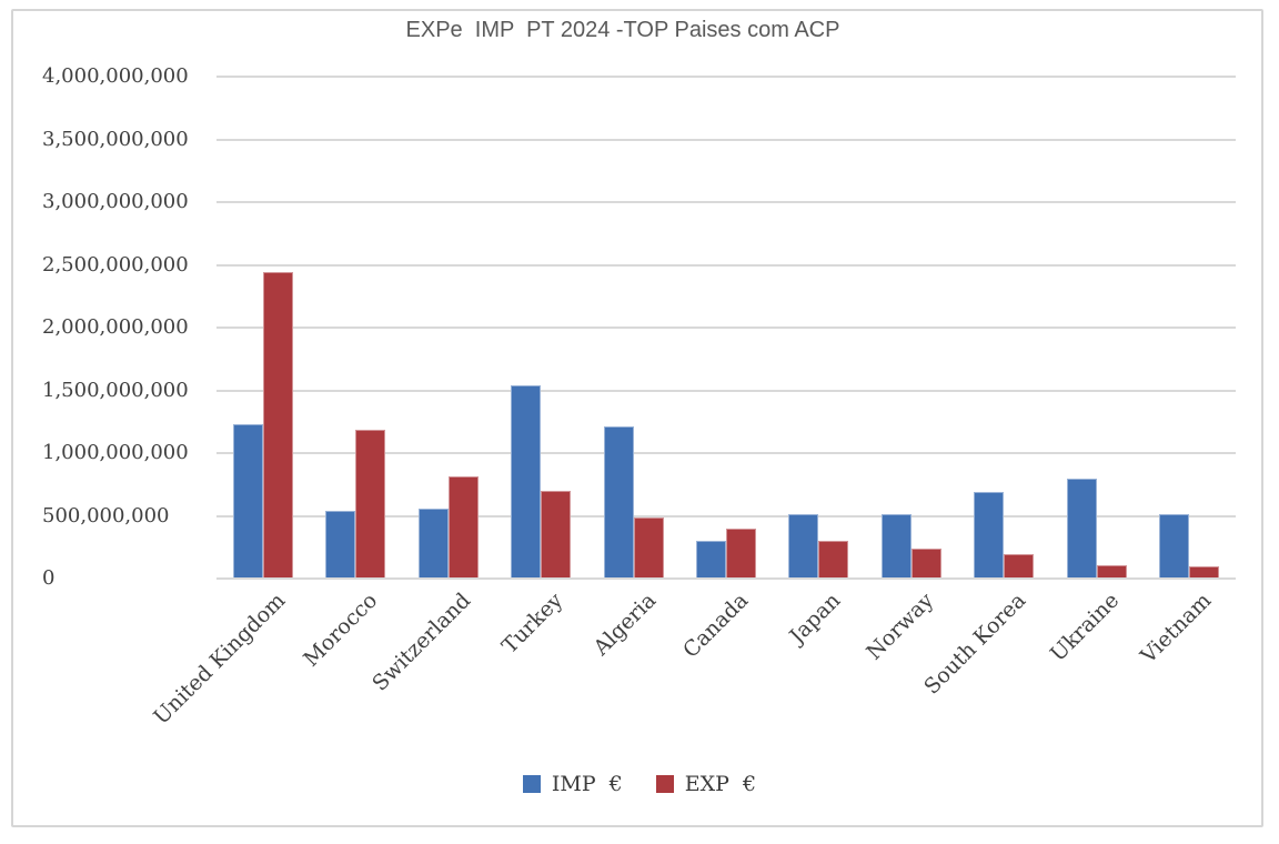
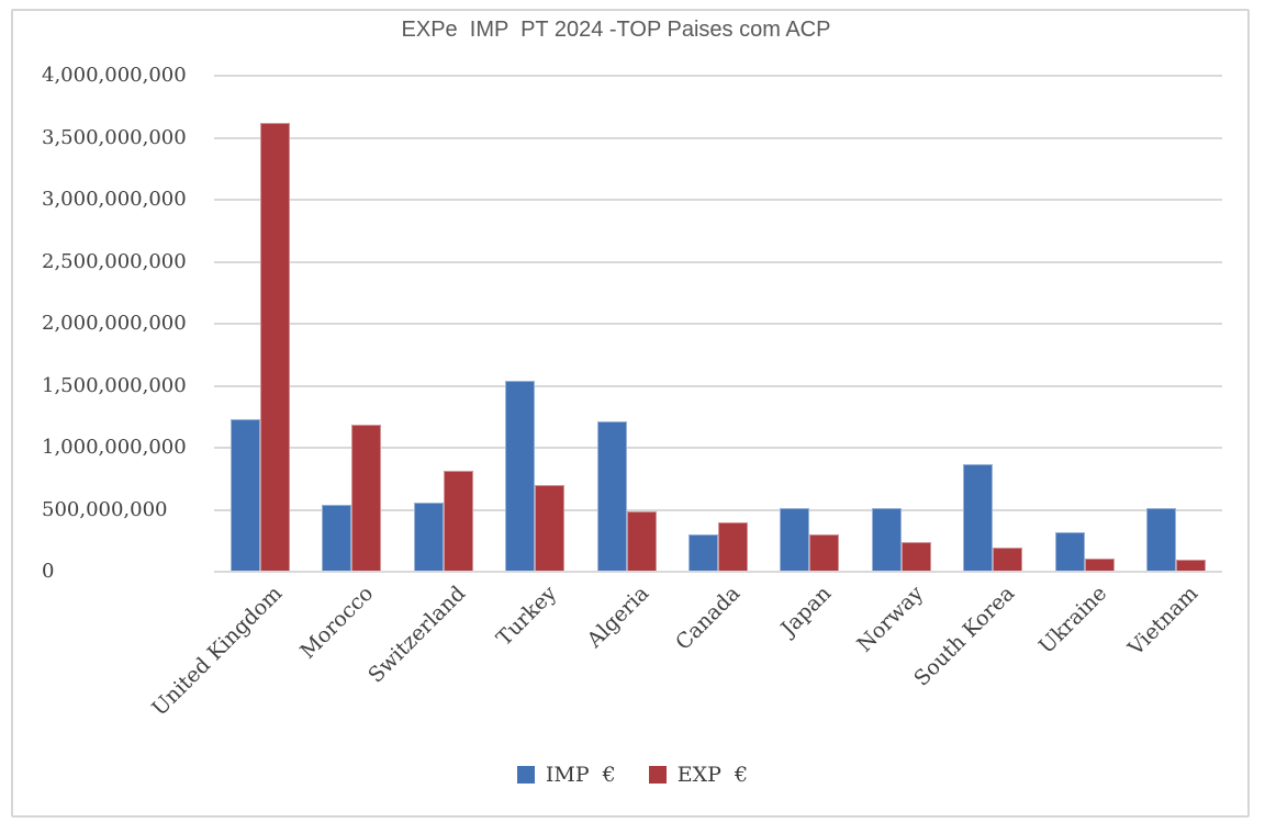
EXP €/United Kingdom: 2430000000 -> 3610000000
IMP €/South Korea: 680000000 -> 860000000
IMP €/Ukraine: 790000000 -> 310000000
